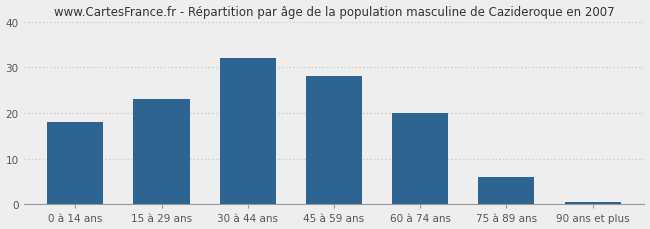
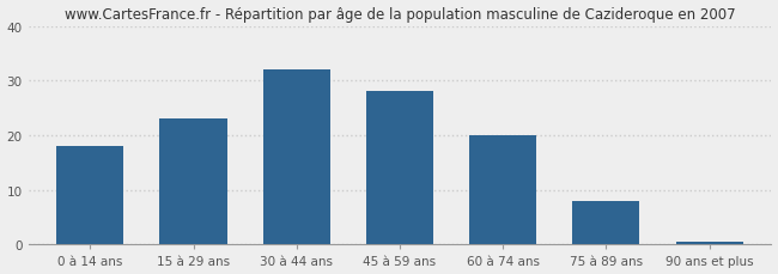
75 à 89 ans: 6.0 -> 8.0
